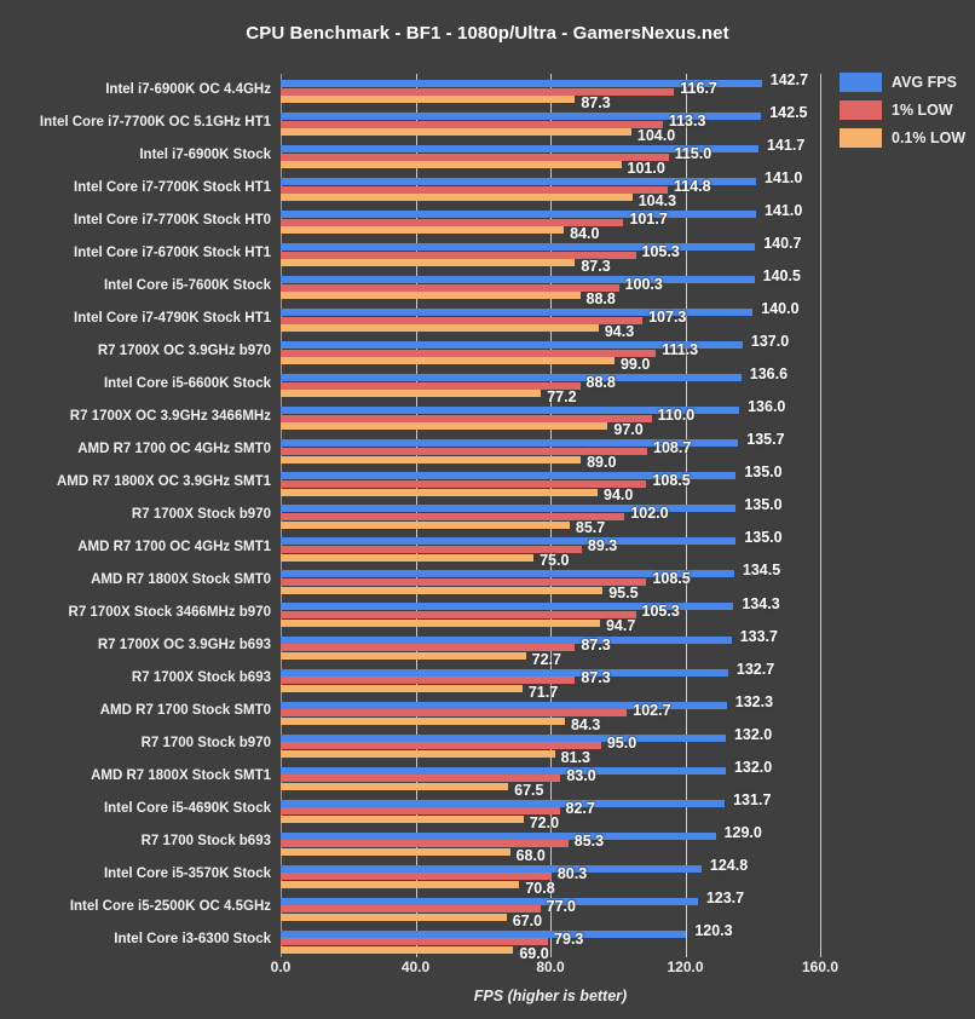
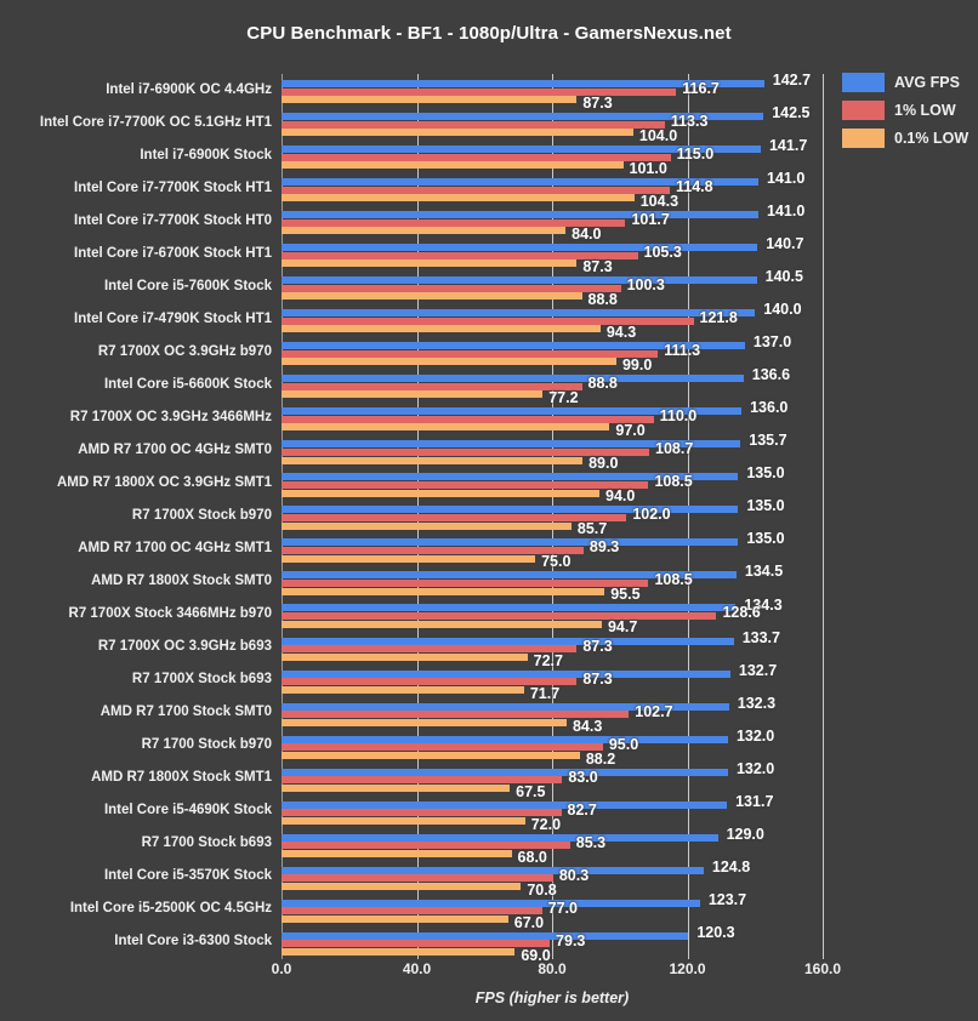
1% LOW/Intel Core i7-4790K Stock HT1: 107.3 -> 121.8
1% LOW/R7 1700X Stock 3466MHz b970: 105.3 -> 128.6
0.1% LOW/R7 1700 Stock b970: 81.3 -> 88.2
